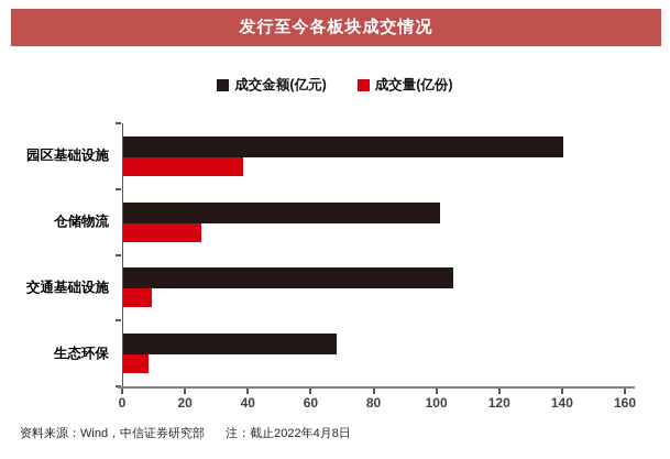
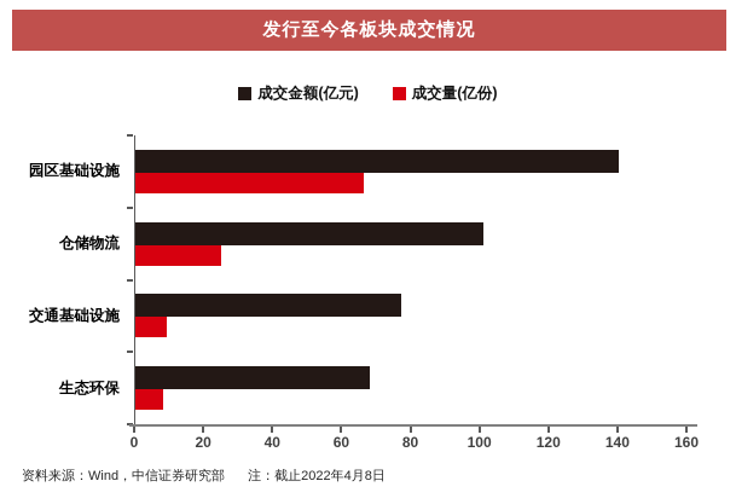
成交量(亿份)/园区基础设施: 38 -> 66
成交金额(亿元)/交通基础设施: 105 -> 77
